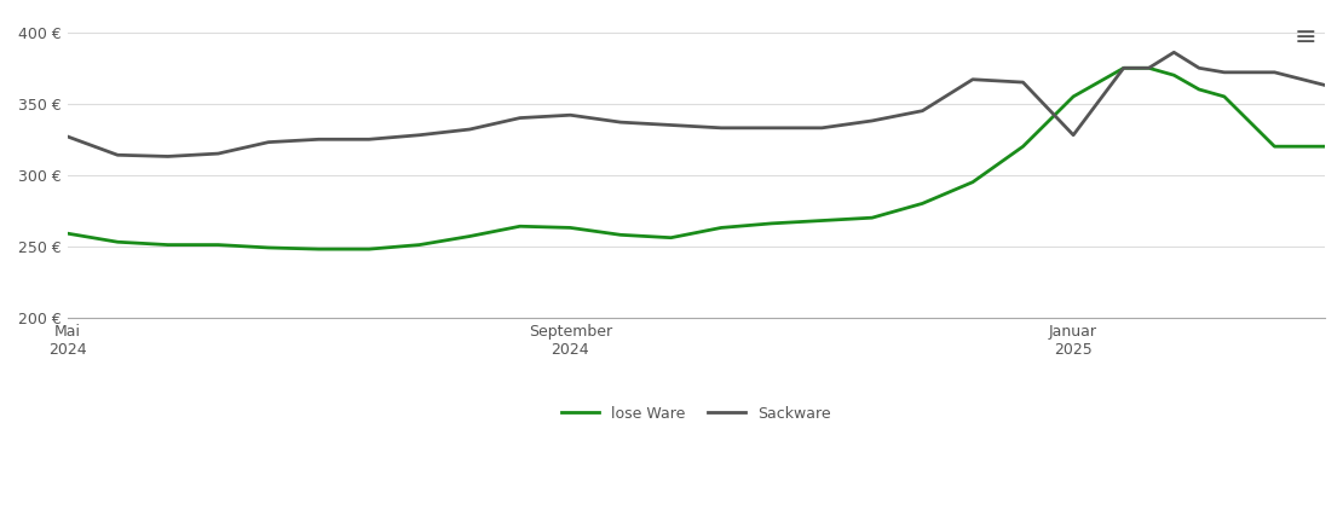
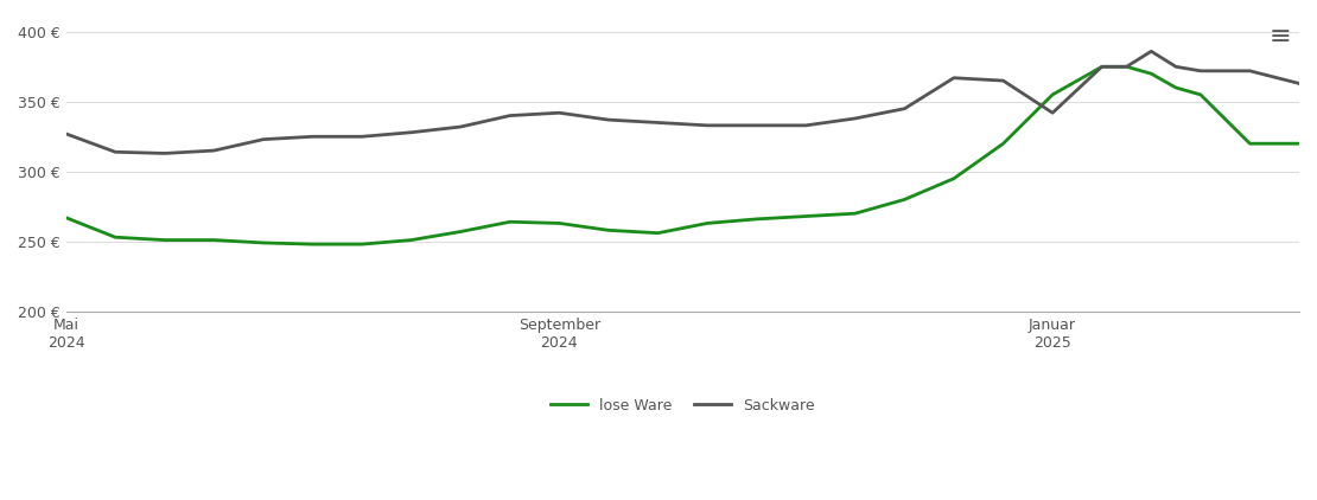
lose Ware/Mai 2024: 259 € -> 267 €
Sackware/Januar 2025: 328 € -> 342 €
